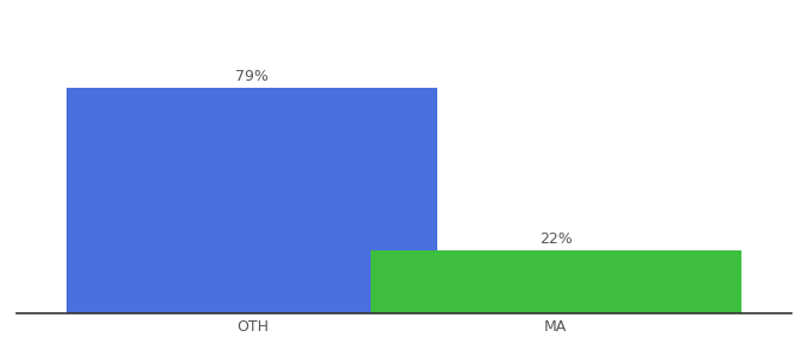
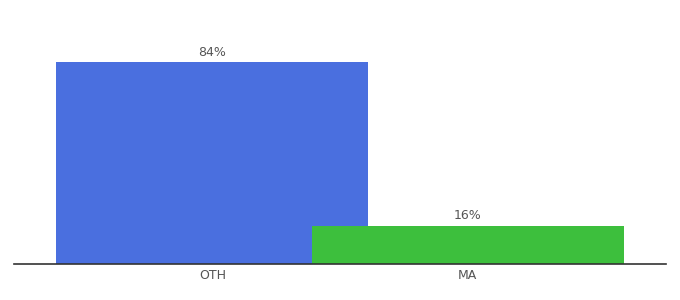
OTH: 79% -> 84%
MA: 22% -> 16%
